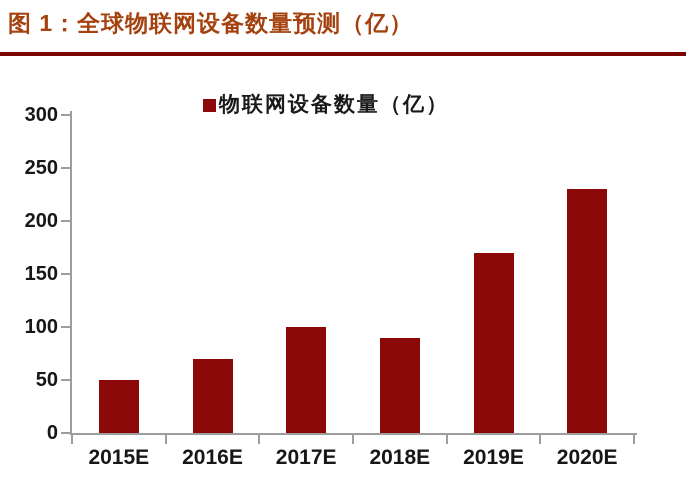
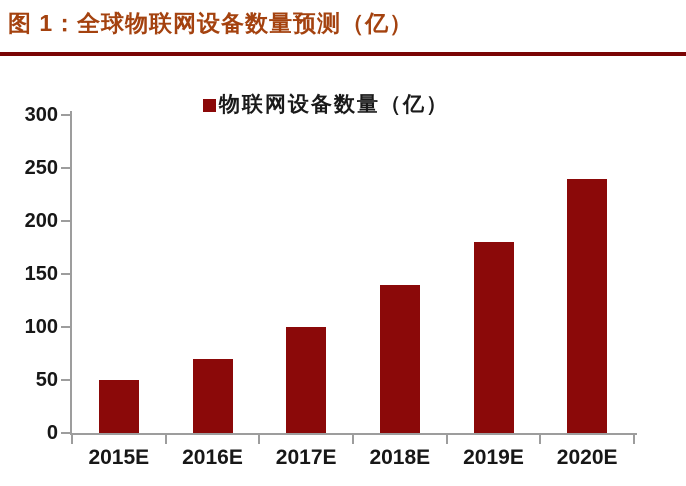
2018E: 90 -> 140
2019E: 170 -> 180
2020E: 230 -> 240
